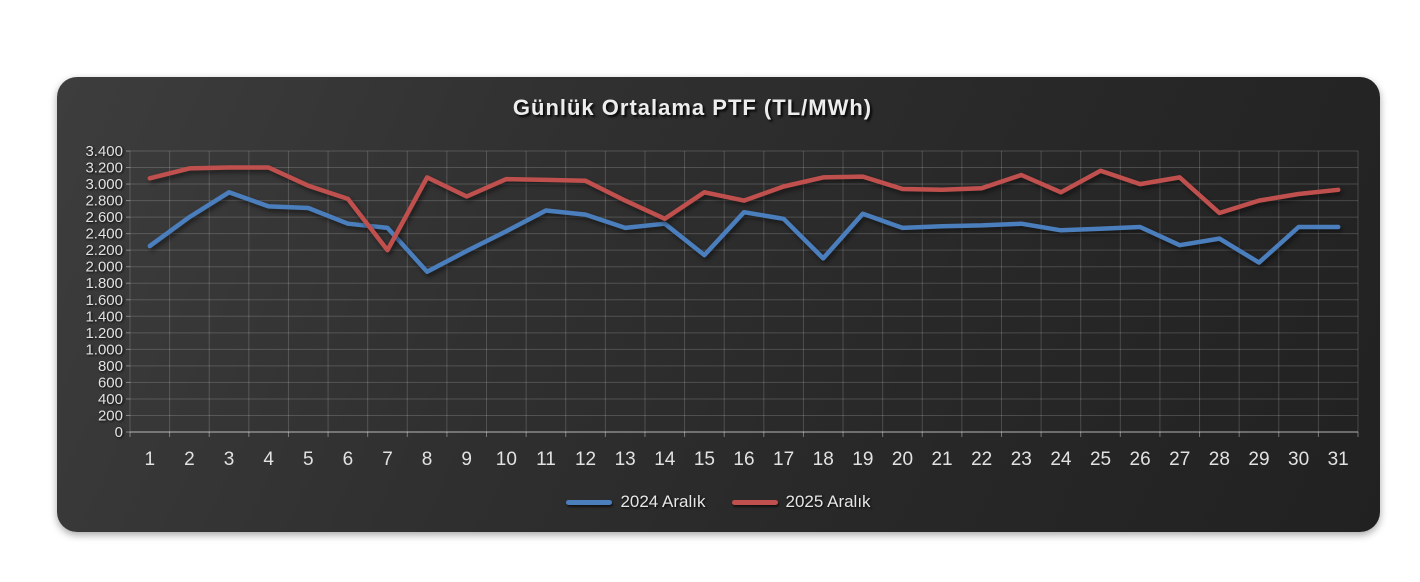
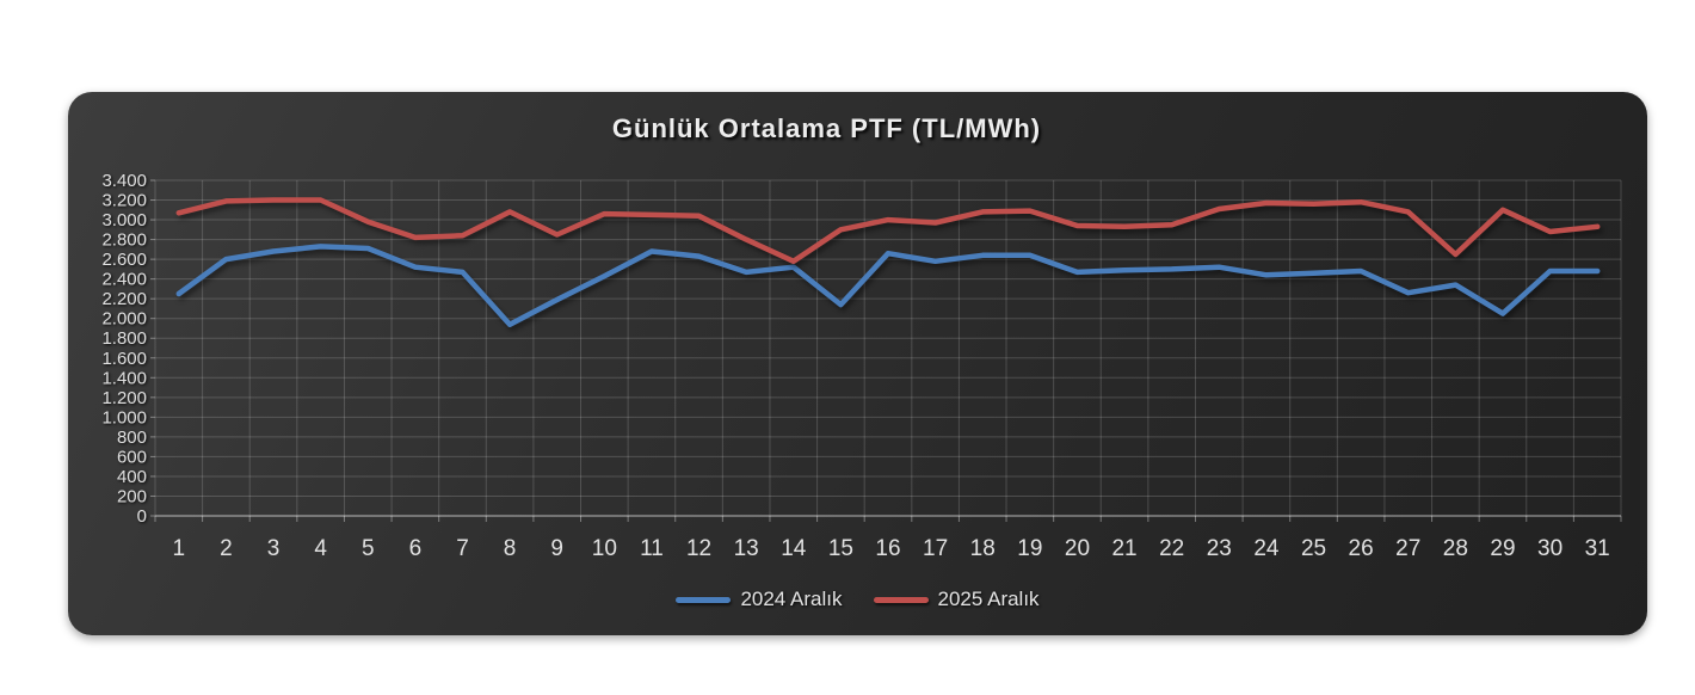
2024 Aralık/3: 2900 -> 2700
2025 Aralık/7: 2200 -> 2800
2025 Aralık/16: 2800 -> 3000
2024 Aralık/18: 2100 -> 2600
2025 Aralık/24: 2900 -> 3200
2025 Aralık/26: 3000 -> 3200
2025 Aralık/29: 2800 -> 3100
